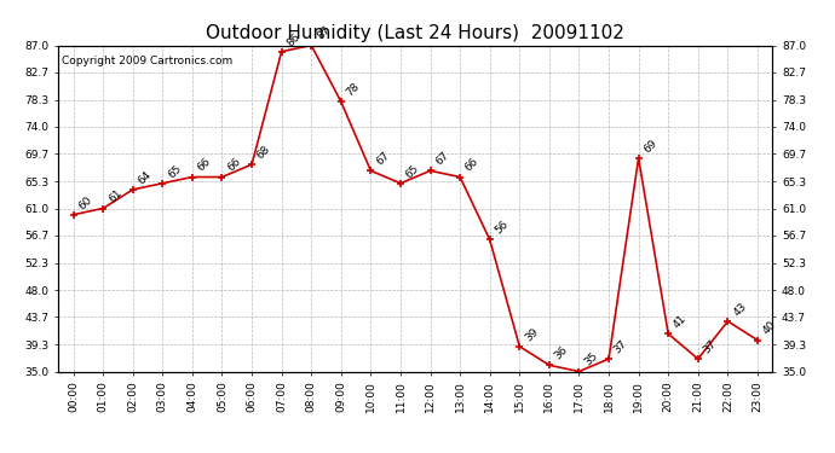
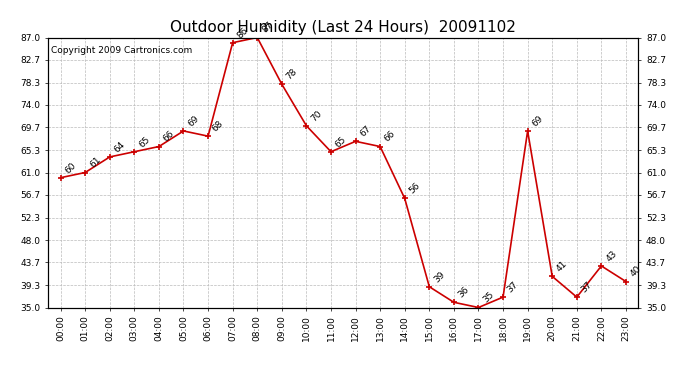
05:00: 66 -> 69
10:00: 67 -> 70
